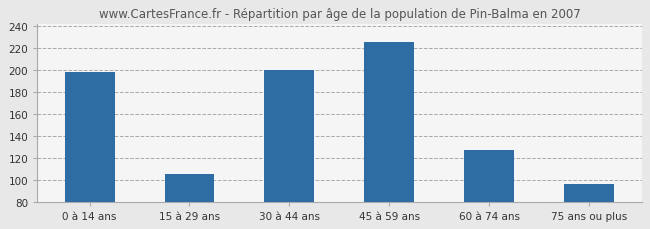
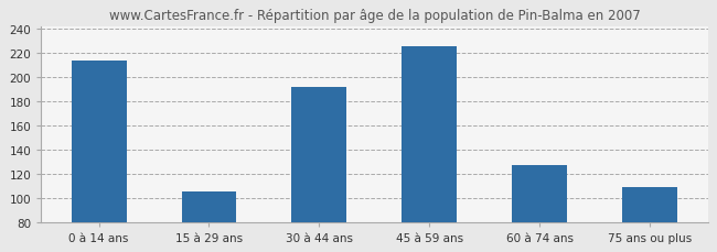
0 à 14 ans: 198 -> 214
30 à 44 ans: 200 -> 192
75 ans ou plus: 96 -> 109
